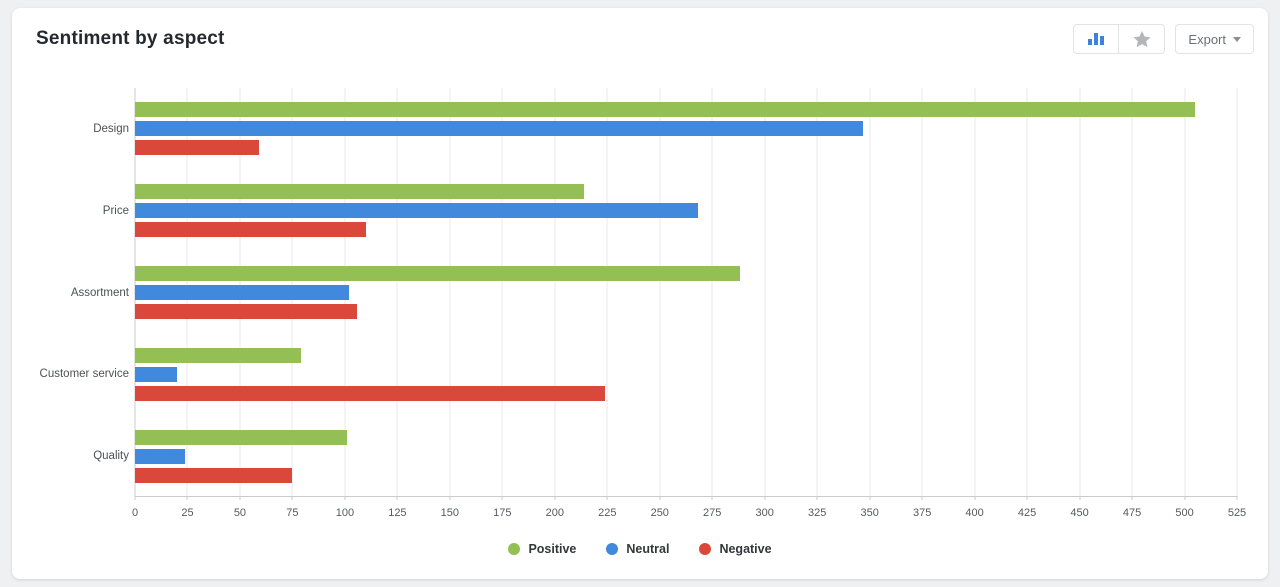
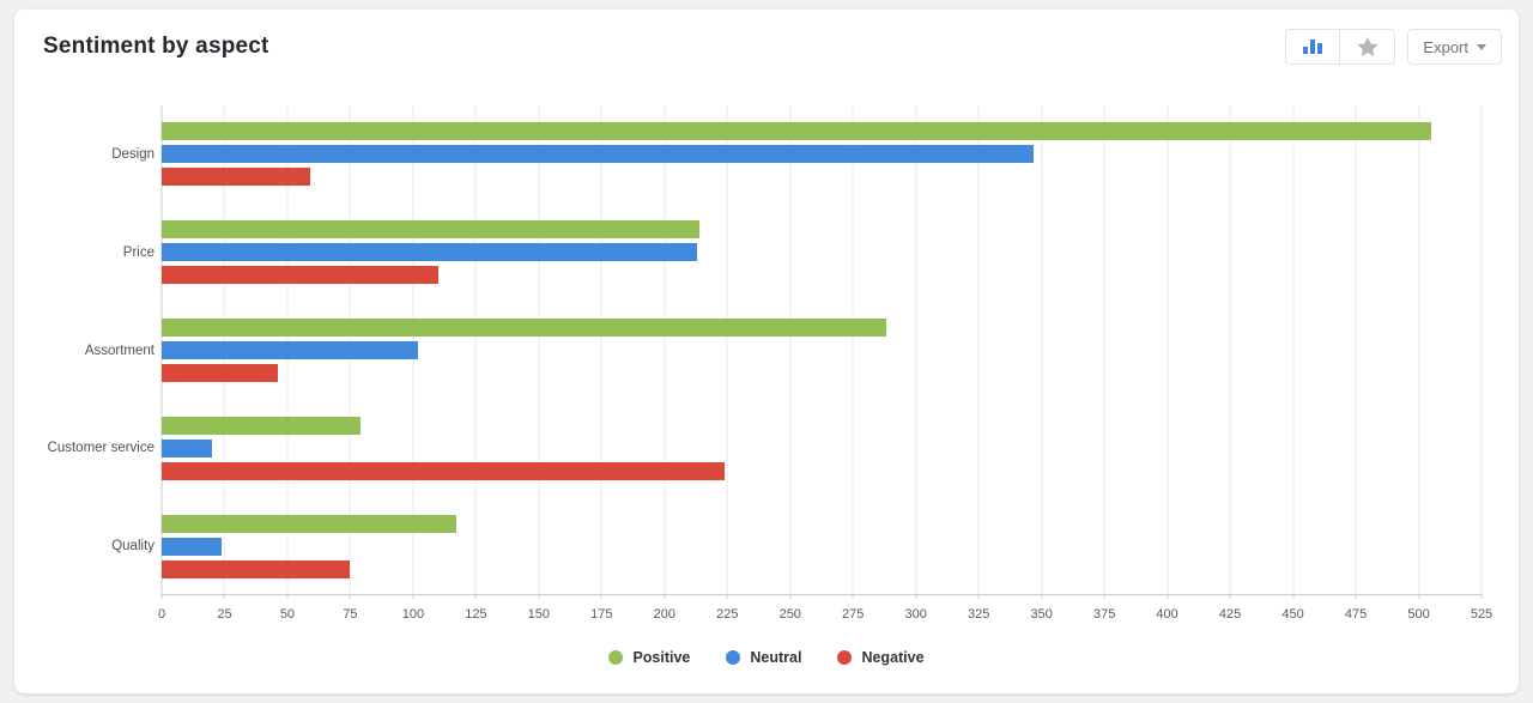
Neutral/Price: 268 -> 213
Negative/Assortment: 106 -> 46
Positive/Quality: 101 -> 117
